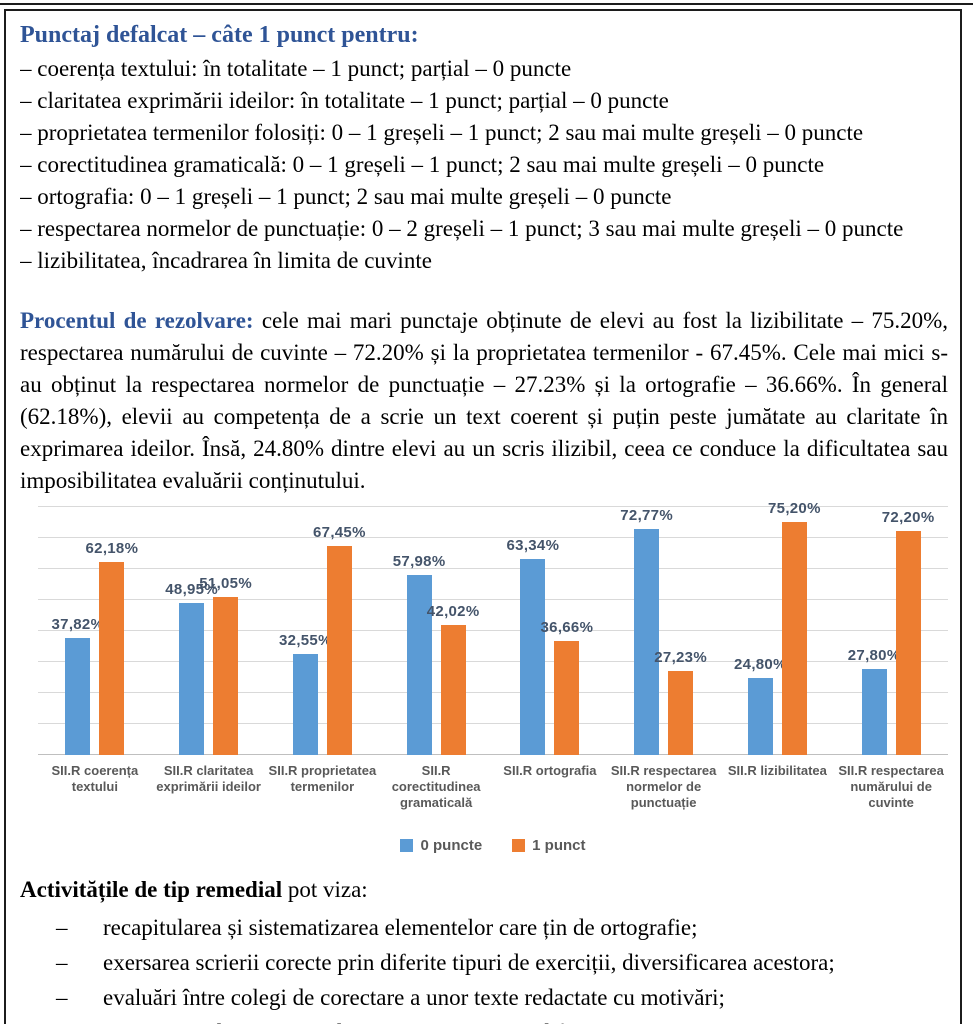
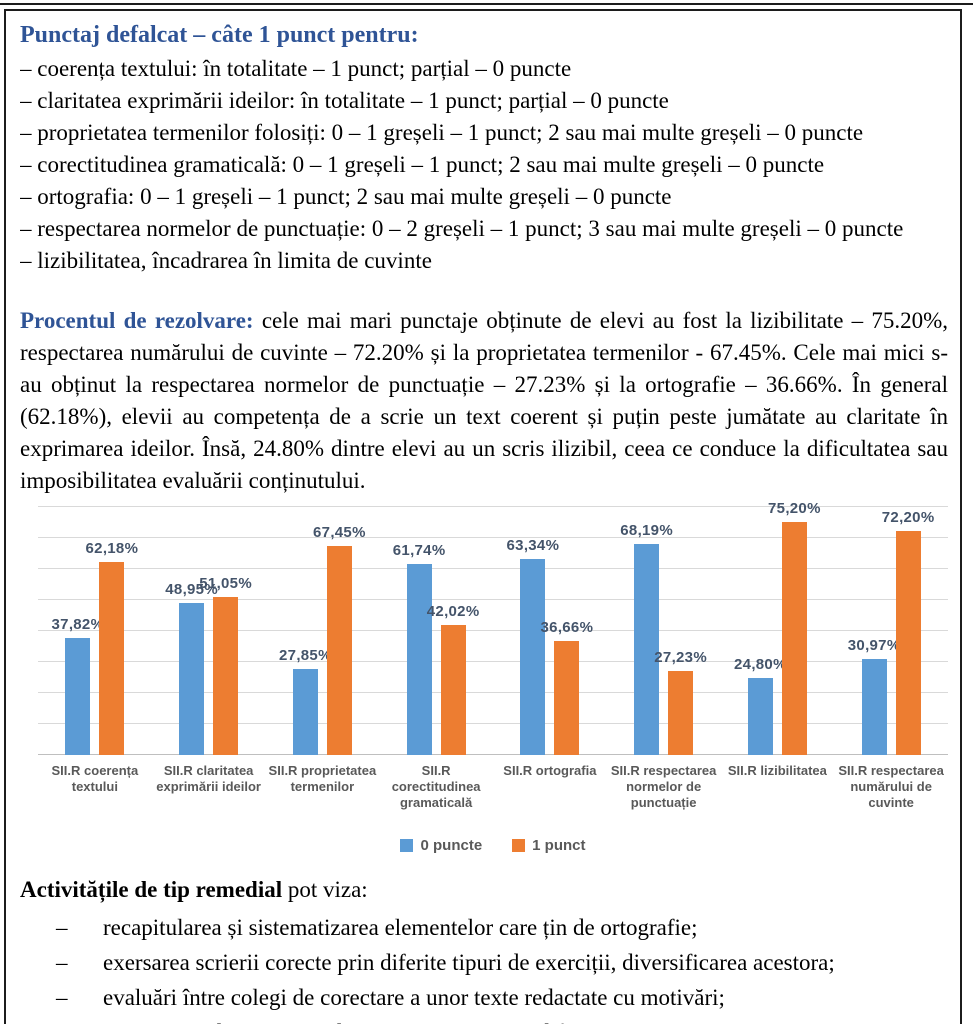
0 puncte/SII.R proprietatea termenilor: 32,55% -> 27,85%
0 puncte/SII.R corectitudinea gramaticală: 57,98% -> 61,74%
0 puncte/SII.R respectarea normelor de punctuație: 72,77% -> 68,19%
0 puncte/SII.R respectarea numărului de cuvinte: 27,80% -> 30,97%
